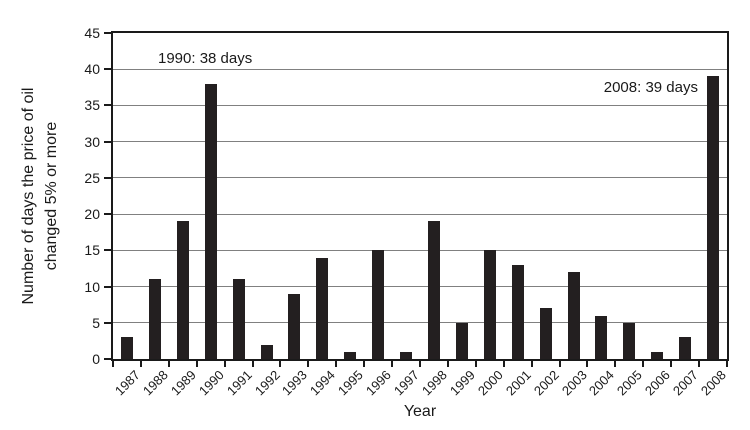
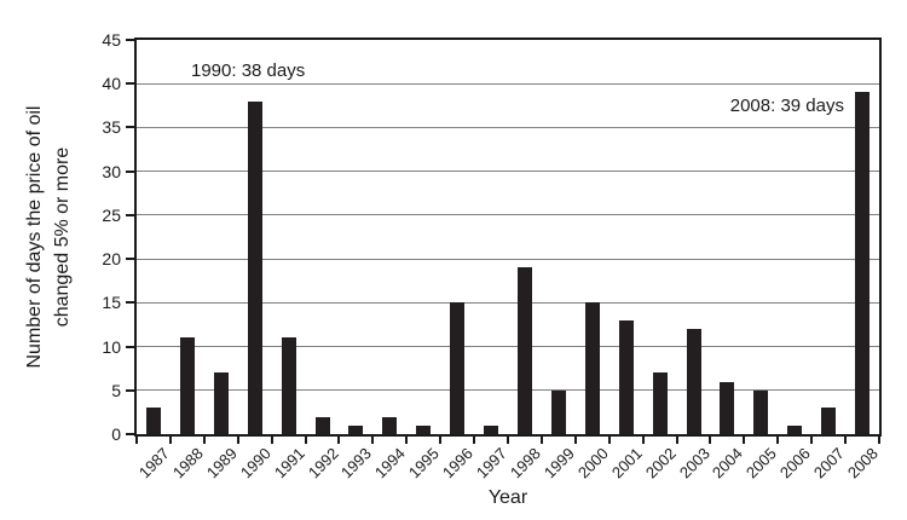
1989: 19 -> 7
1993: 9 -> 1
1994: 14 -> 2
